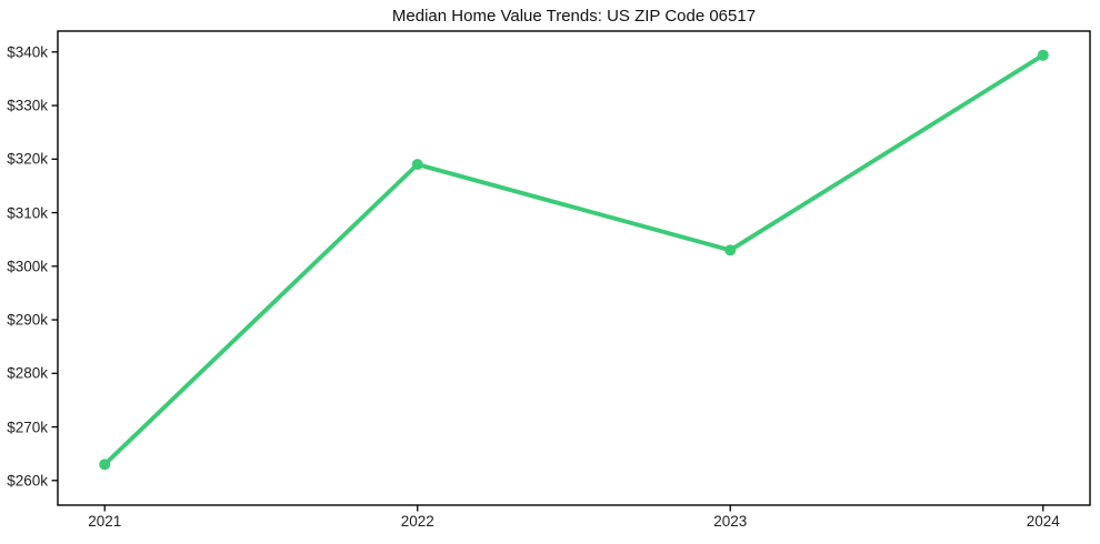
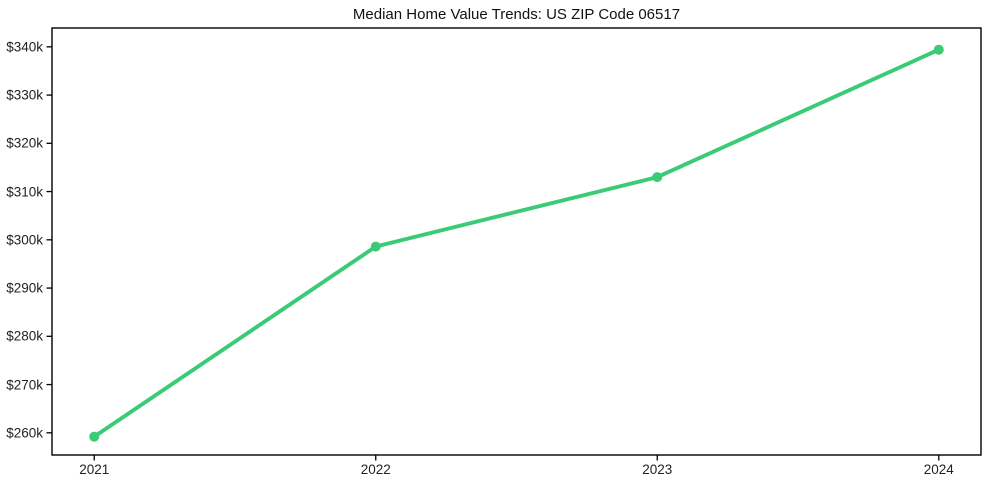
2021: $263k -> $259k
2022: $319k -> $299k
2023: $303k -> $313k
